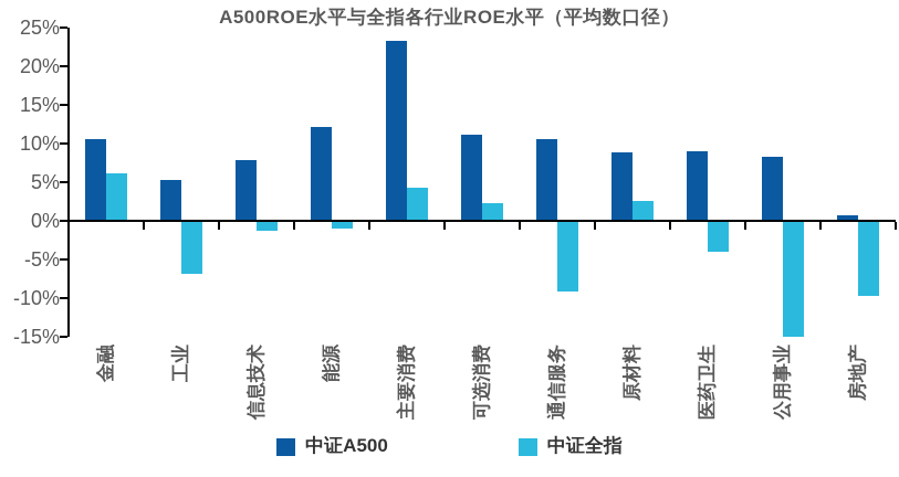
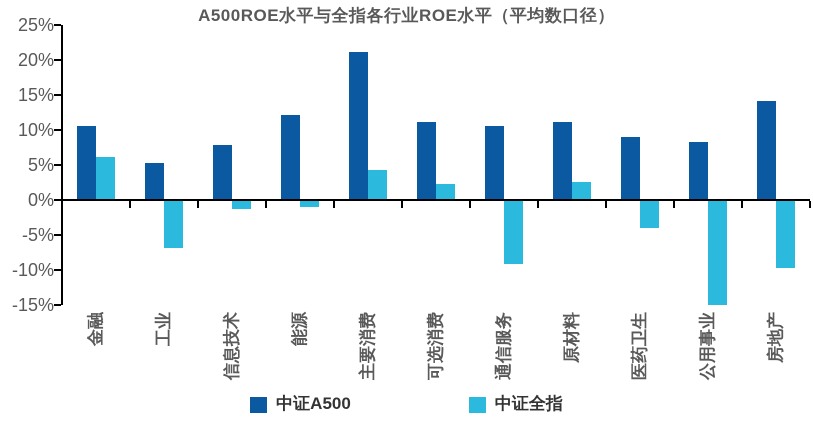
中证A500/主要消费: 23% -> 21%
中证A500/原材料: 9% -> 11%
中证A500/房地产: 1% -> 14%
